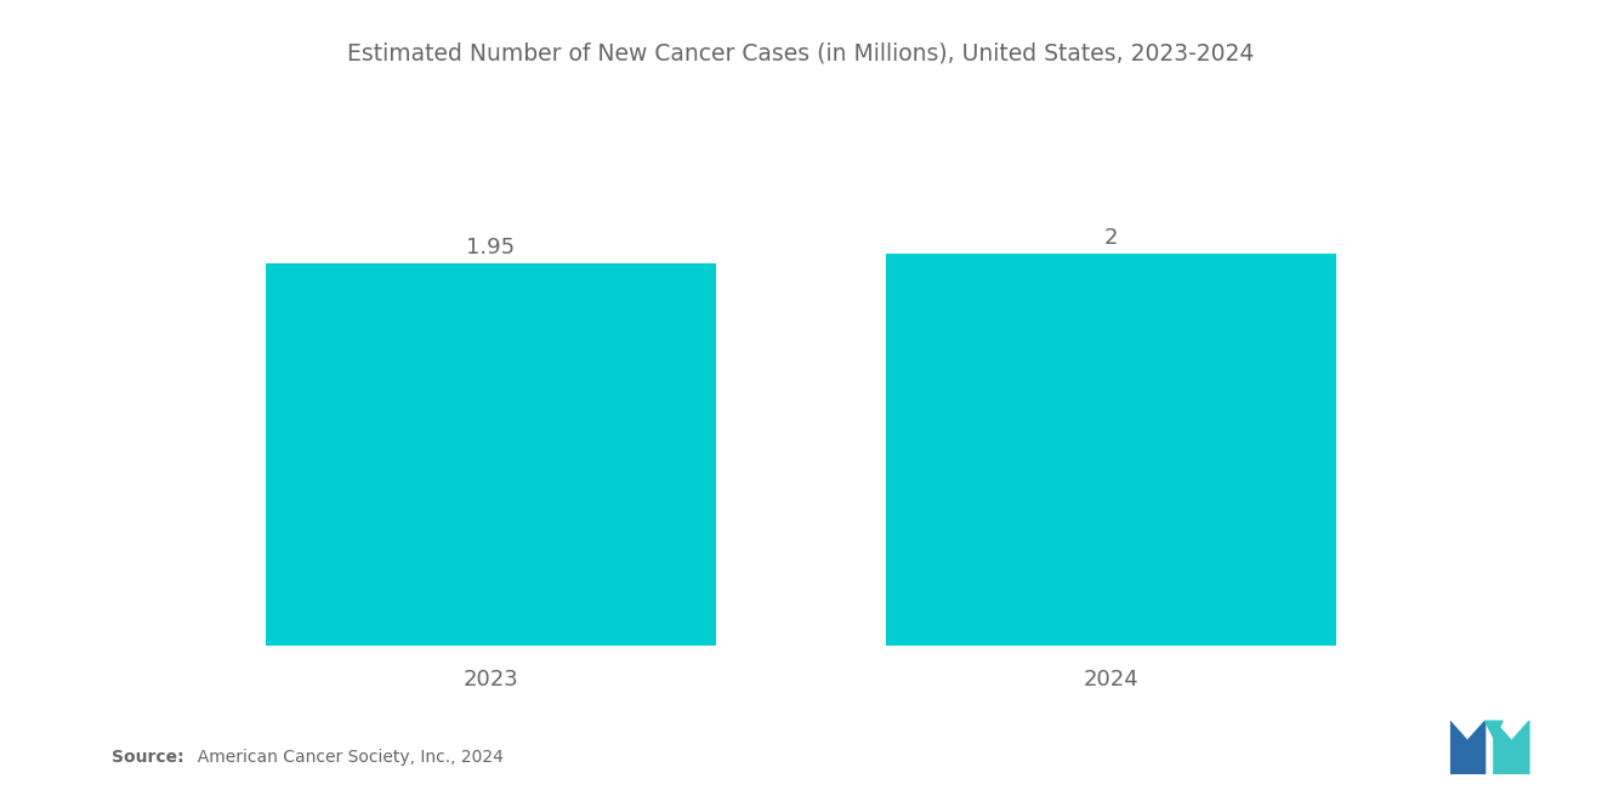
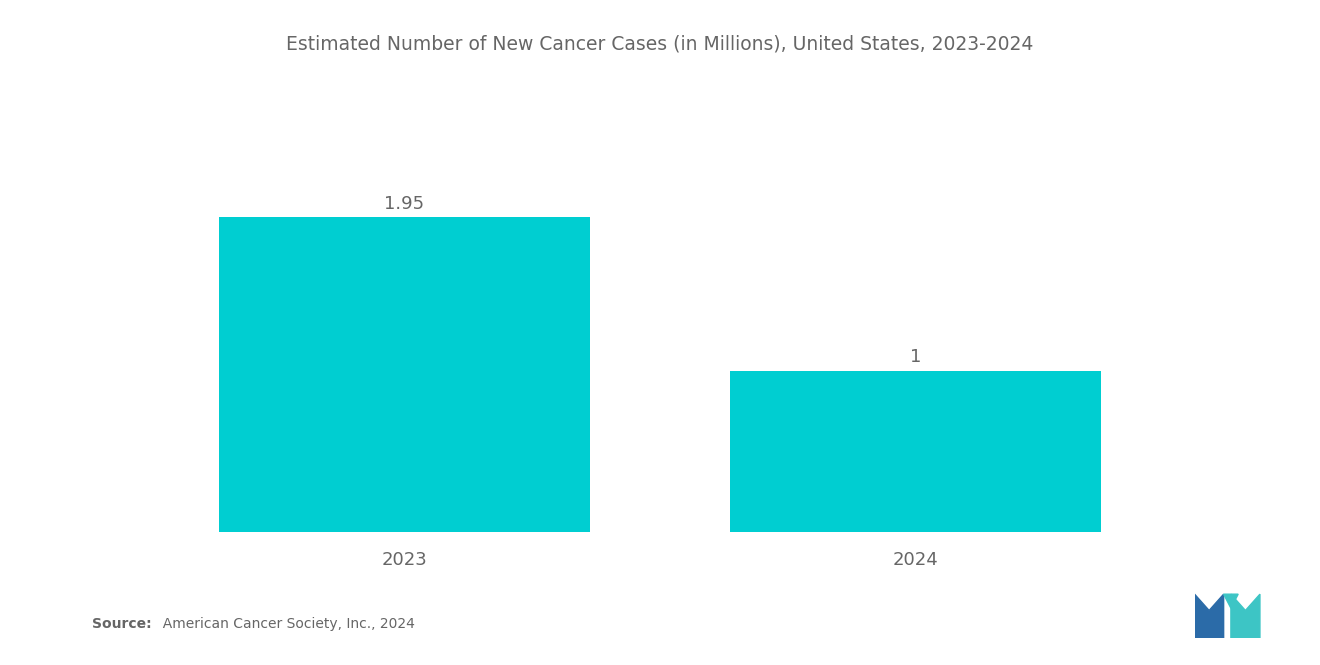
2024: 2 -> 1
